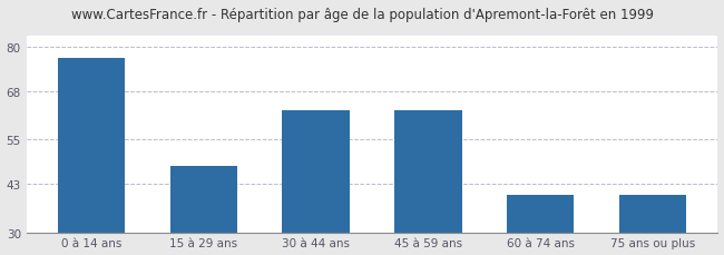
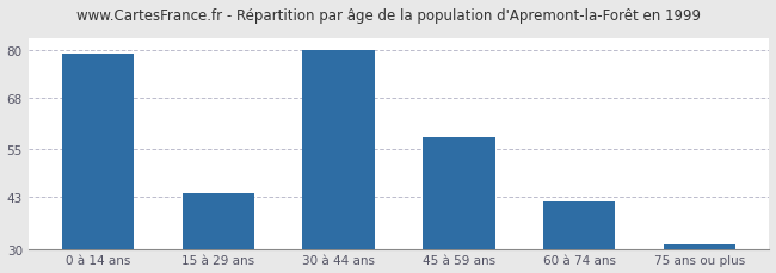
0 à 14 ans: 77 -> 79
15 à 29 ans: 48 -> 44
30 à 44 ans: 63 -> 80
45 à 59 ans: 63 -> 58
60 à 74 ans: 40 -> 42
75 ans ou plus: 40 -> 31
